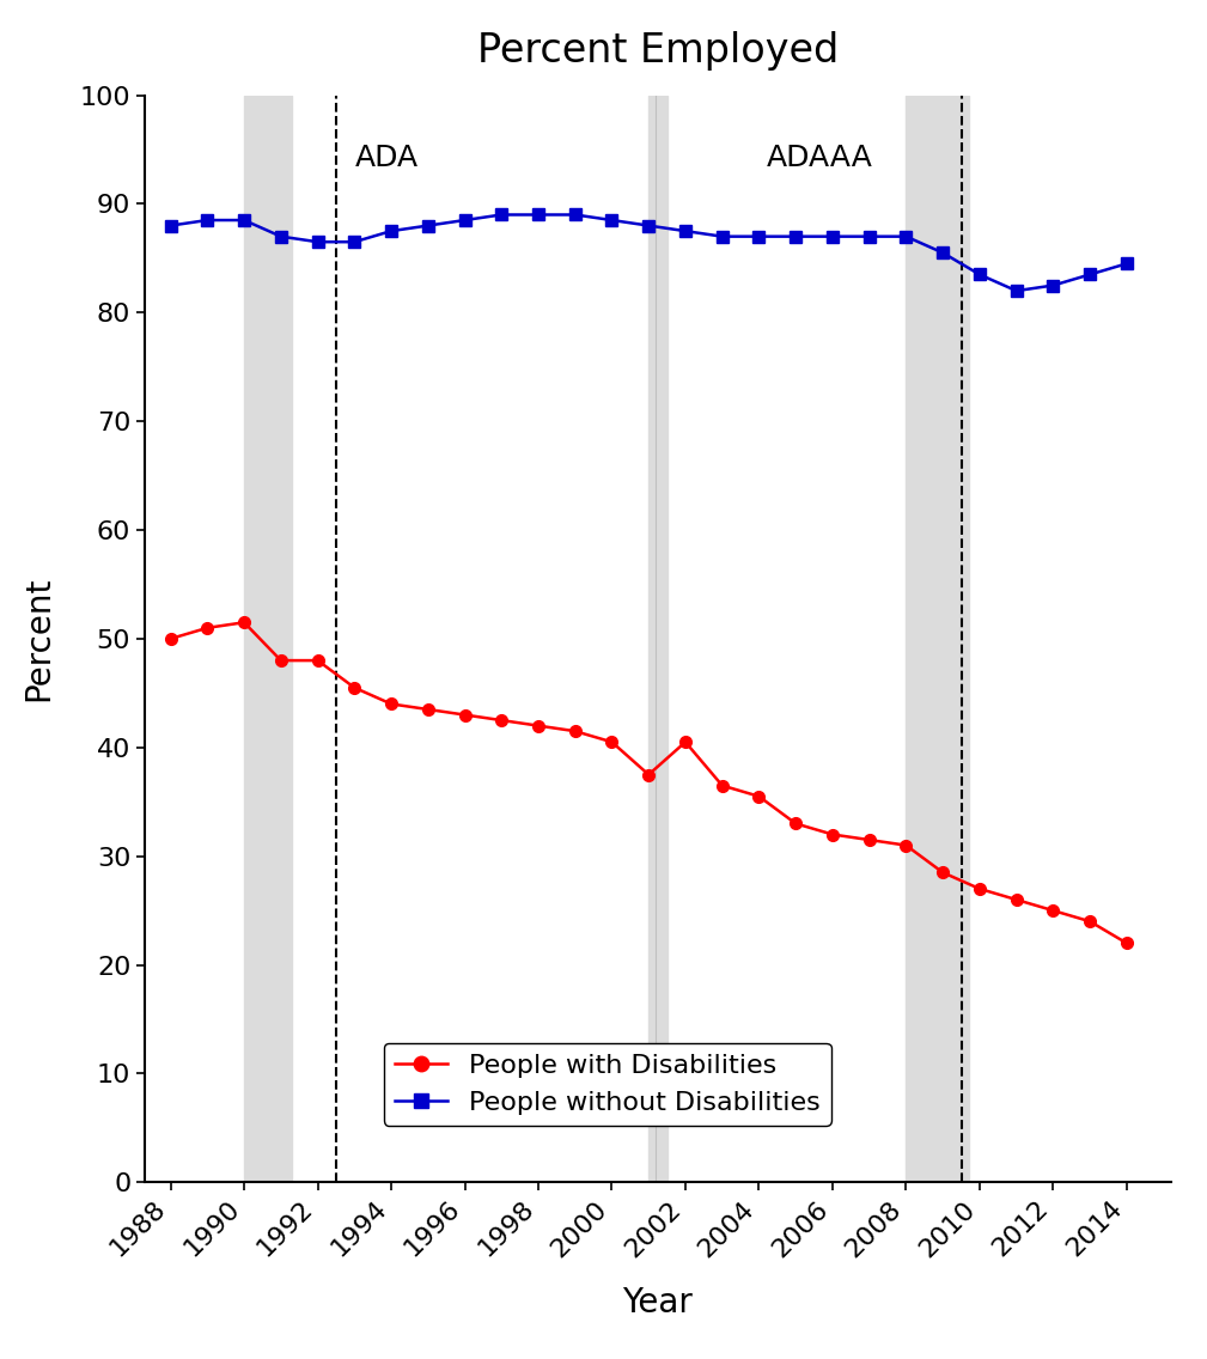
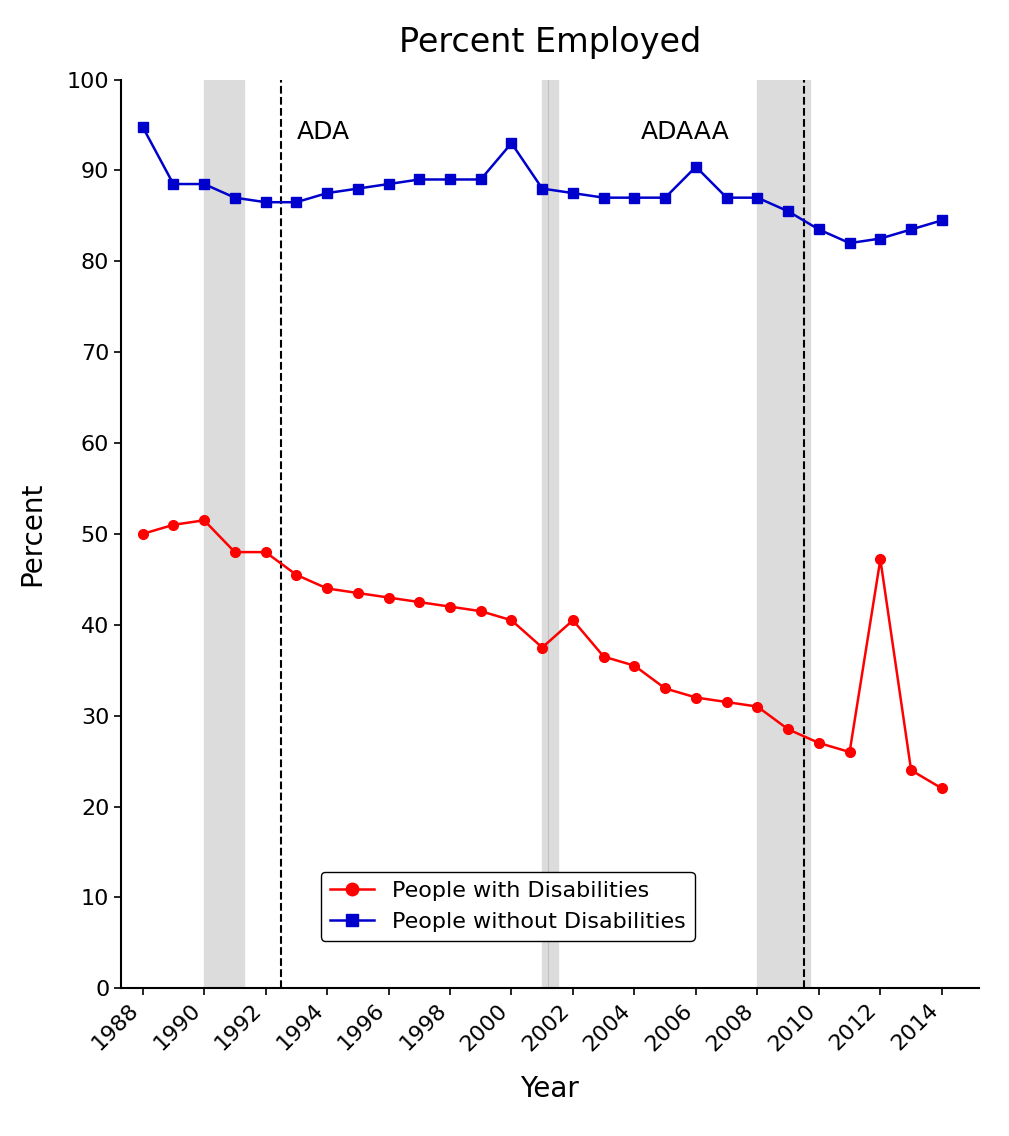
People without Disabilities/1988: 88.0 -> 94.8
People without Disabilities/2000: 88.5 -> 93.0
People without Disabilities/2006: 87.0 -> 90.4
People with Disabilities/2012: 25.0 -> 47.2
